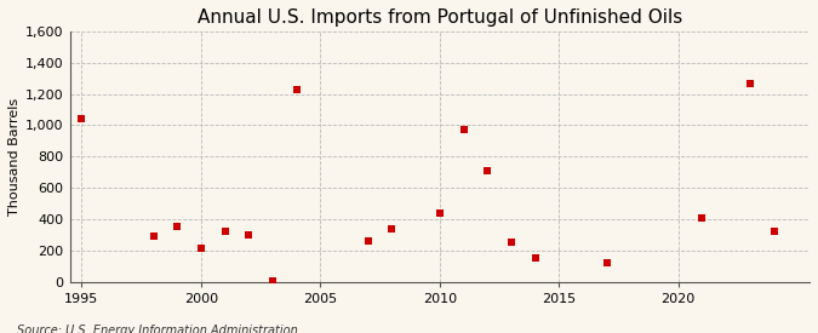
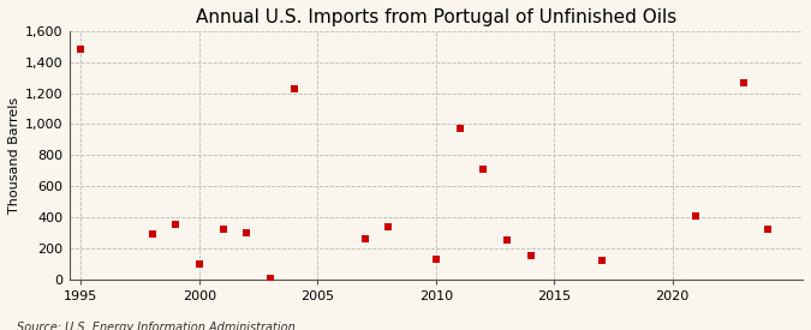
1995: 1,040 -> 1,480
2000: 210 -> 100
2010: 440 -> 130
